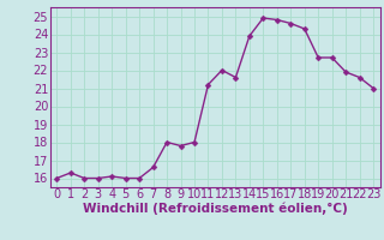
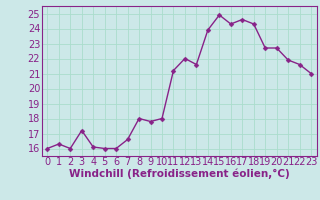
3: 16.0 -> 17.2
16: 24.8 -> 24.3
